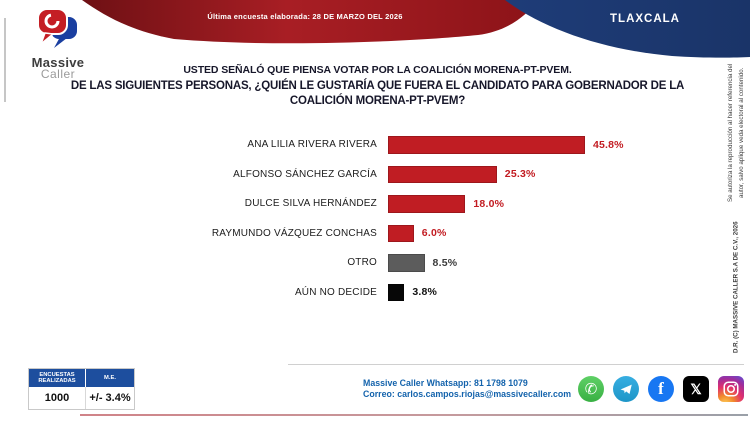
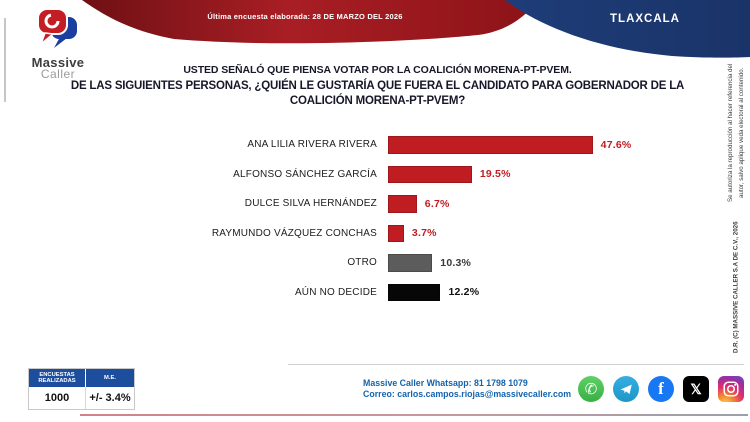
ANA LILIA RIVERA RIVERA: 45.8% -> 47.6%
ALFONSO SÁNCHEZ GARCÍA: 25.3% -> 19.5%
DULCE SILVA HERNÁNDEZ: 18.0% -> 6.7%
RAYMUNDO VÁZQUEZ CONCHAS: 6.0% -> 3.7%
OTRO: 8.5% -> 10.3%
AÚN NO DECIDE: 3.8% -> 12.2%
